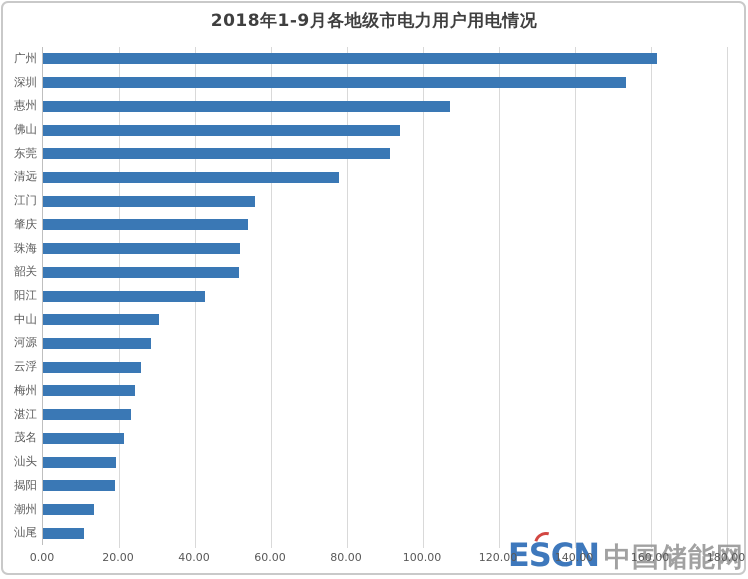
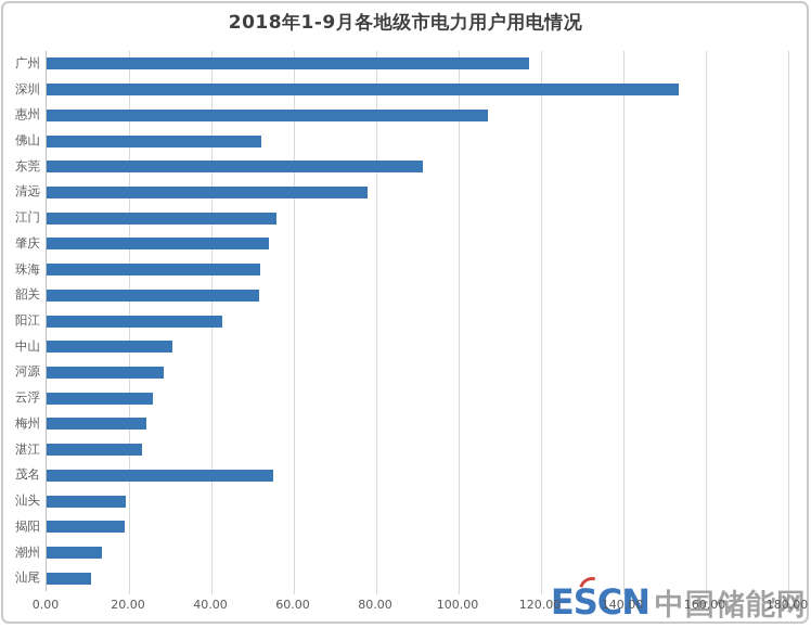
广州: 162 -> 117
佛山: 94 -> 52
茂名: 21 -> 55
